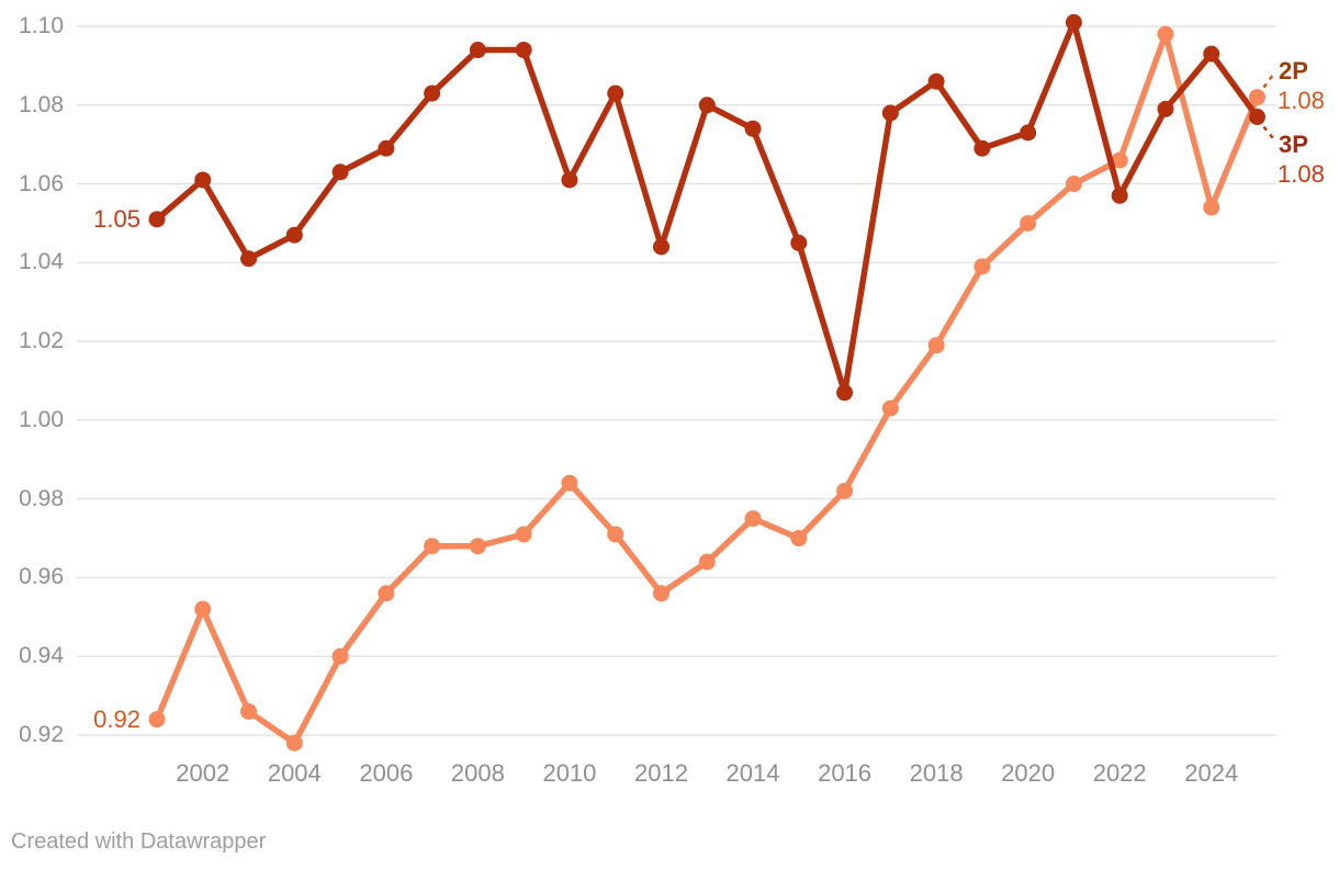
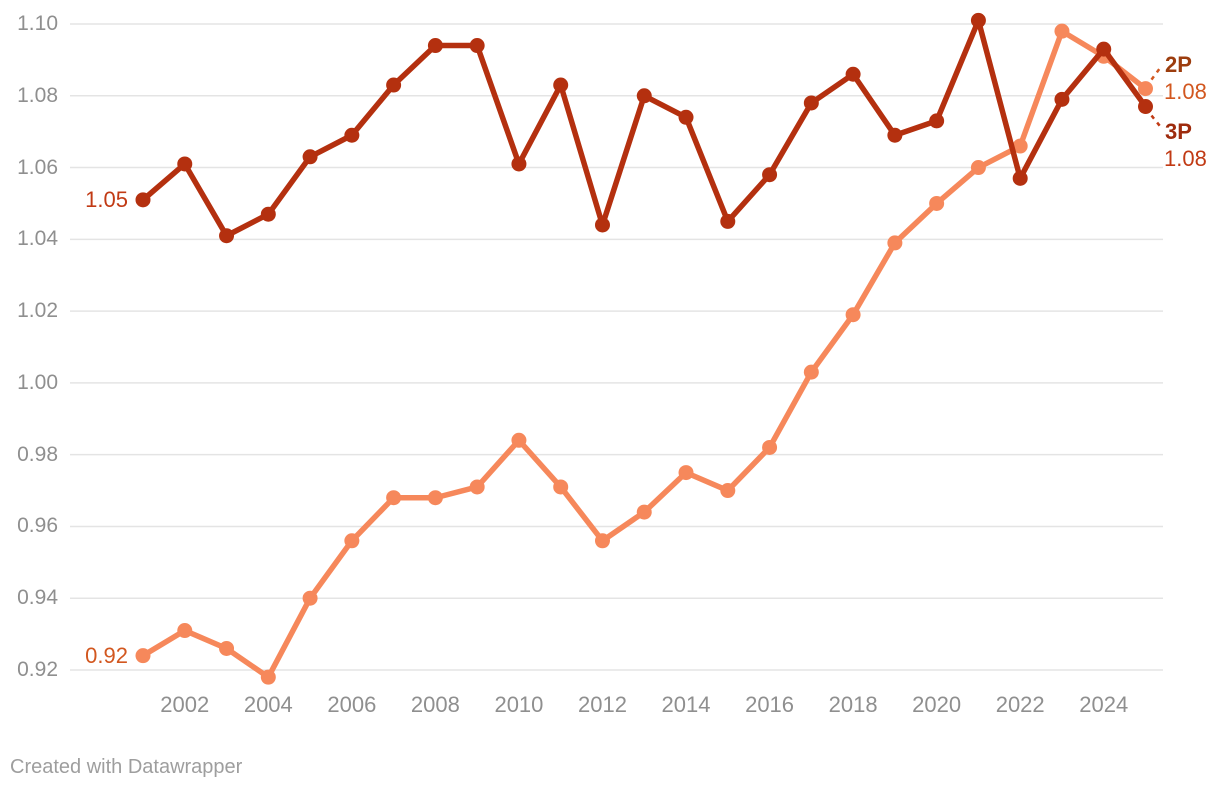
2P/2002: 0.952 -> 0.931
3P/2016: 1.007 -> 1.058
2P/2024: 1.054 -> 1.091
